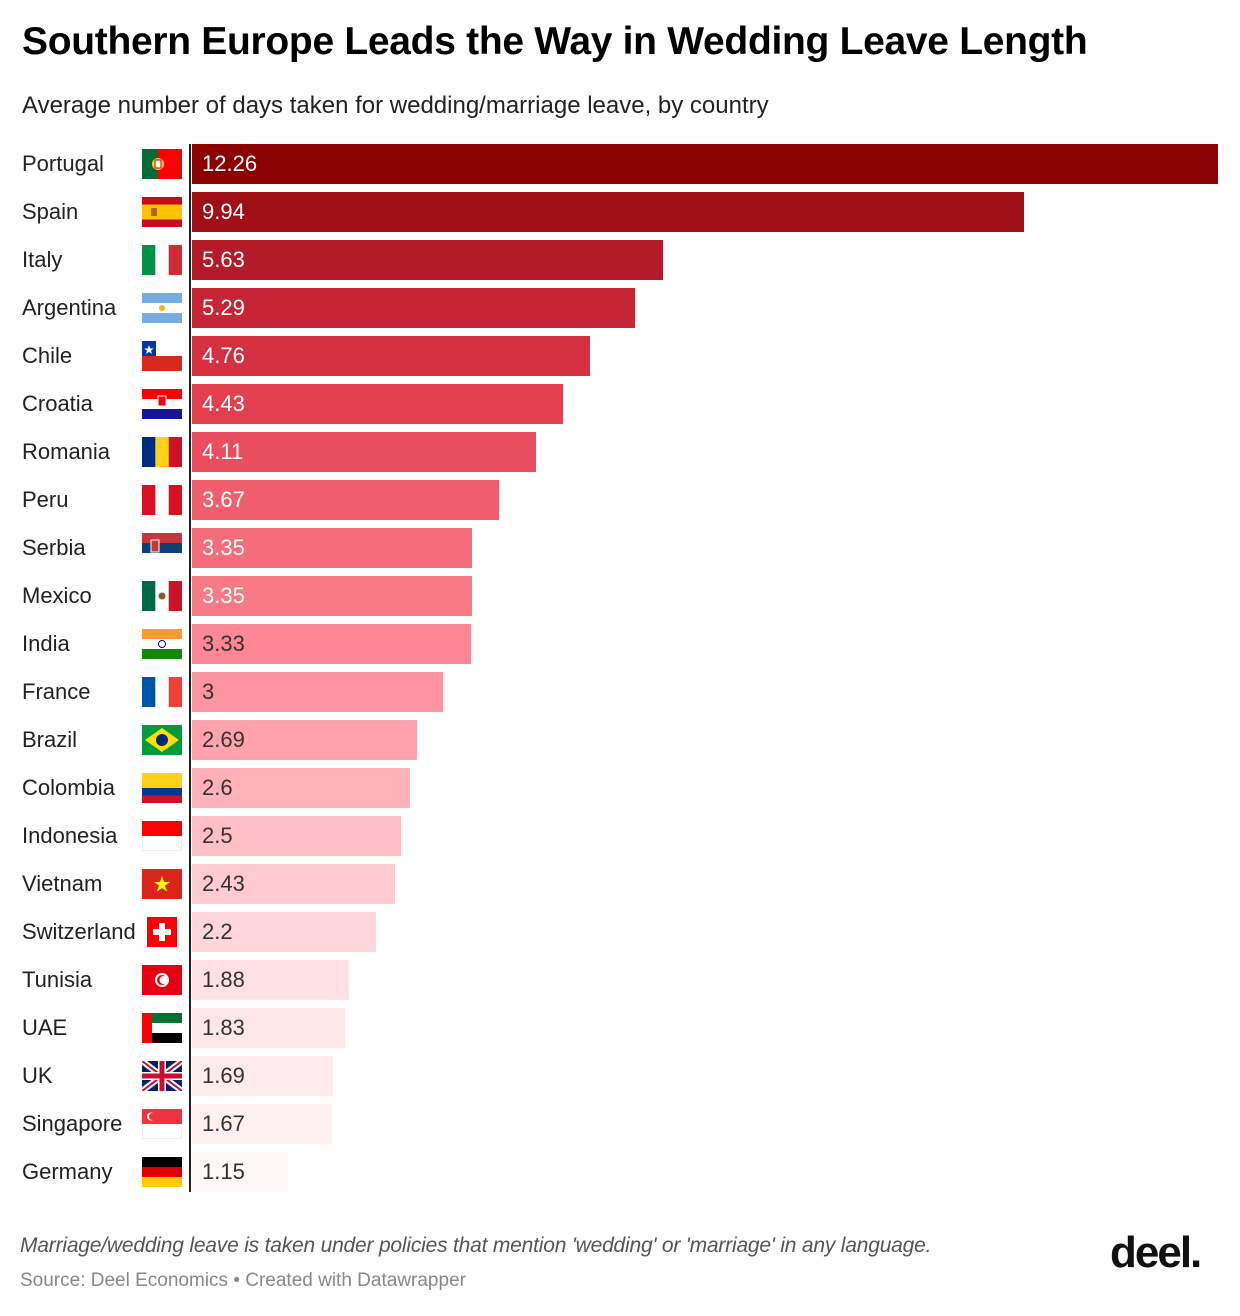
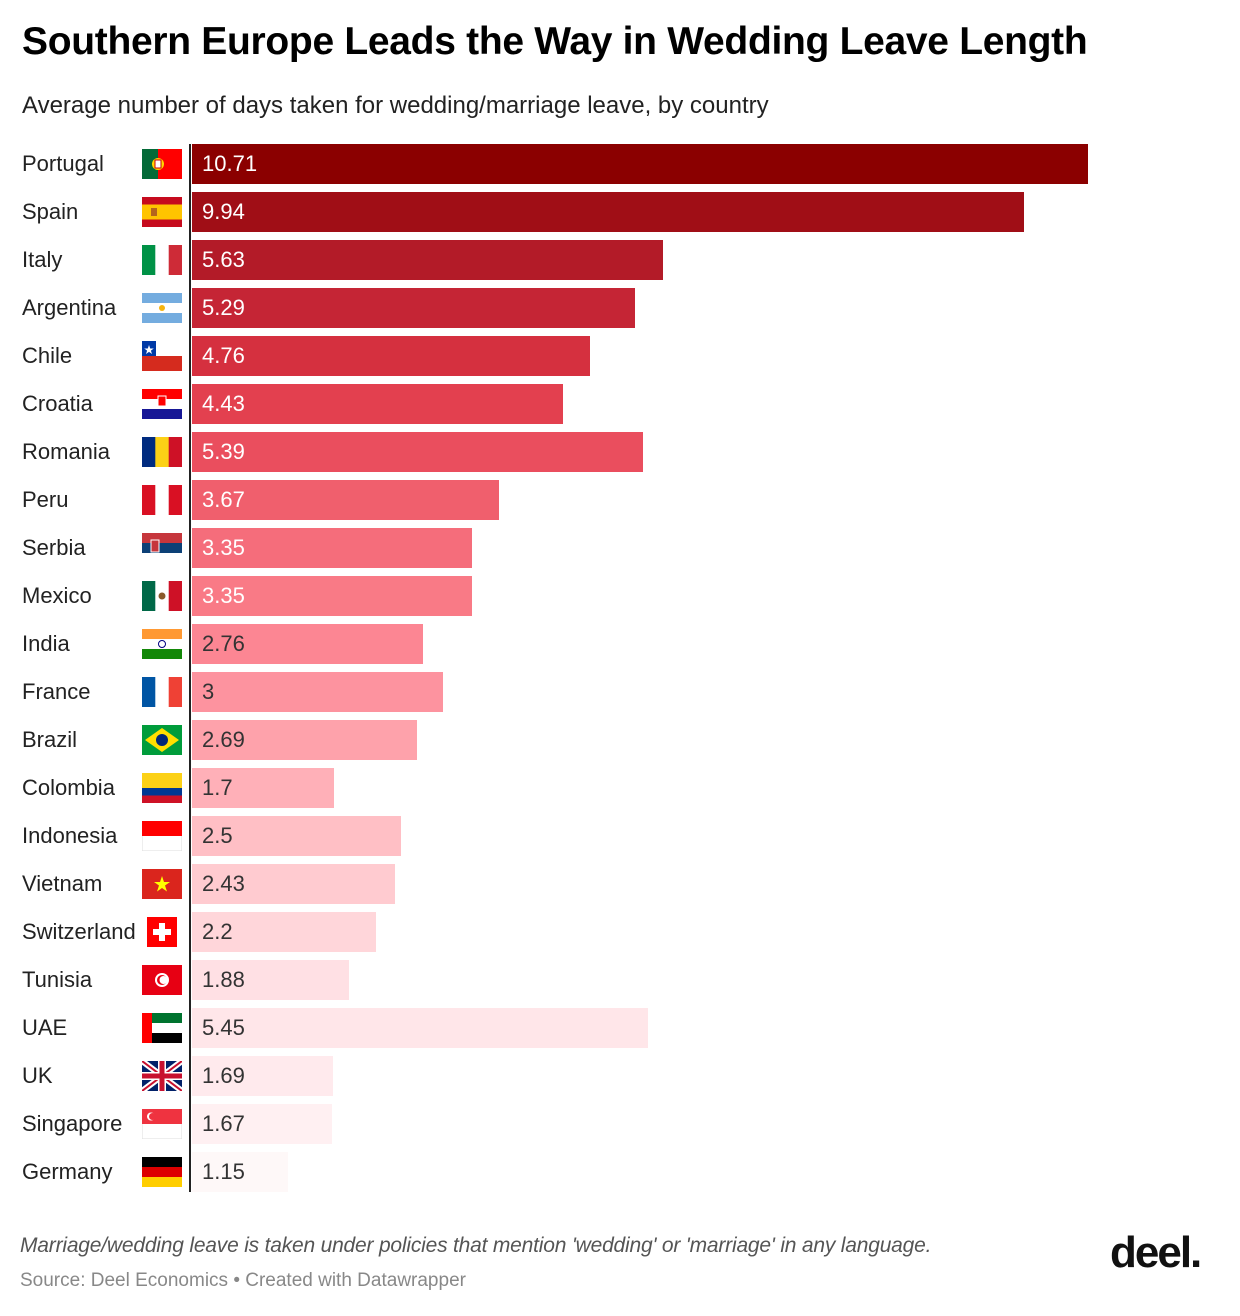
Portugal: 12.26 -> 10.71
Romania: 4.11 -> 5.39
India: 3.33 -> 2.76
Colombia: 2.6 -> 1.7
UAE: 1.83 -> 5.45
